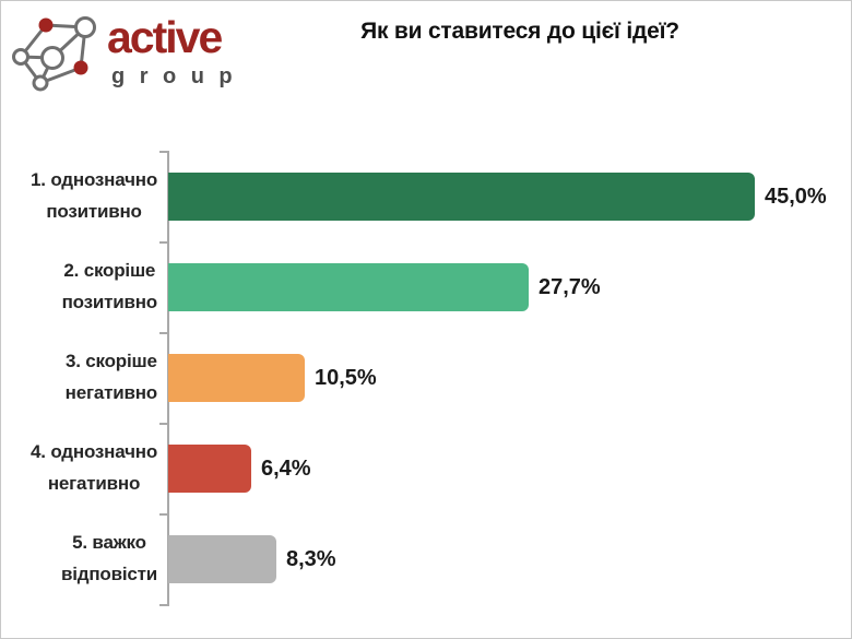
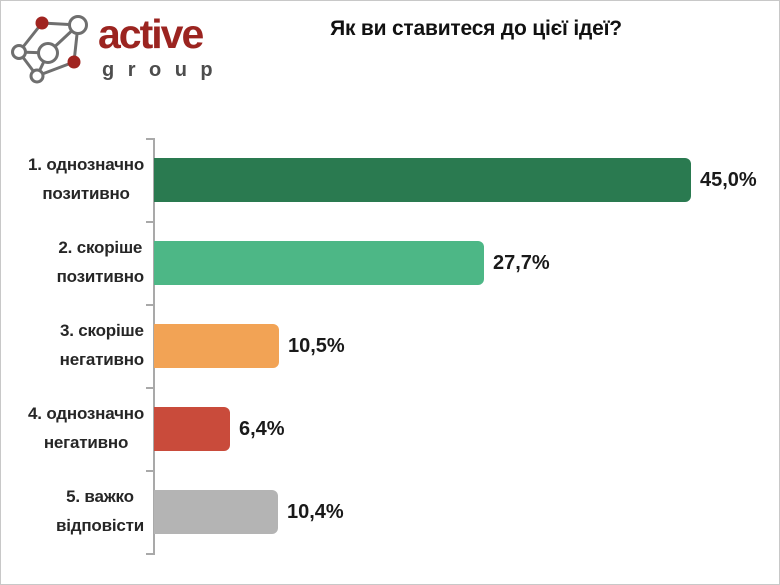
5. важко відповісти: 8,3% -> 10,4%
